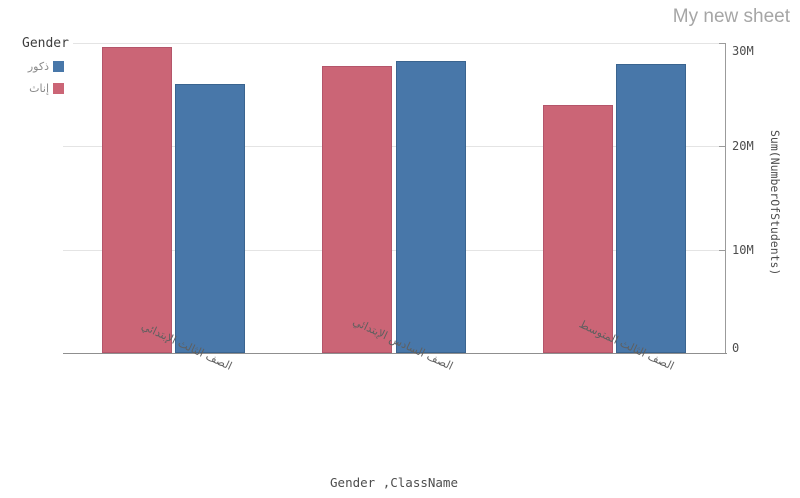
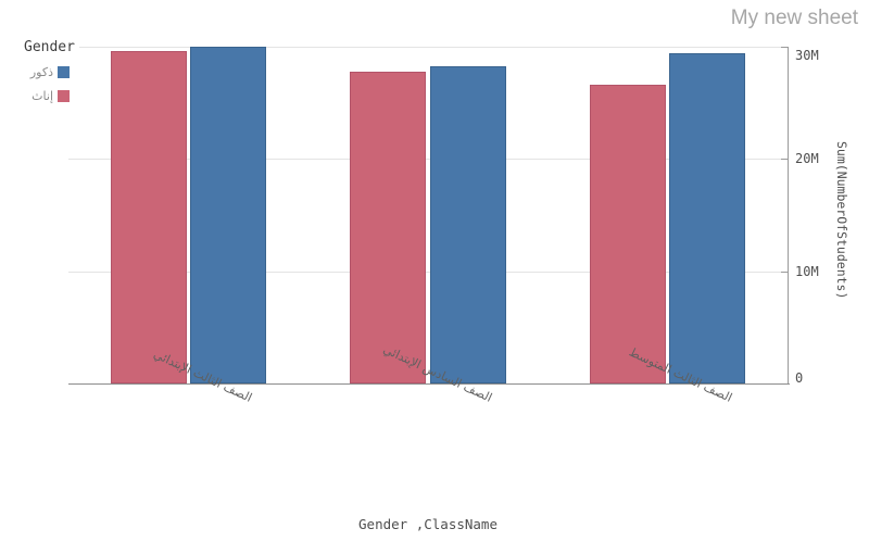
ذكور/الصف الثالث الإبتدائي: 26M -> 30M
إناث/الصف الثالث المتوسط: 24M -> 27M
ذكور/الصف الثالث المتوسط: 28M -> 29M
